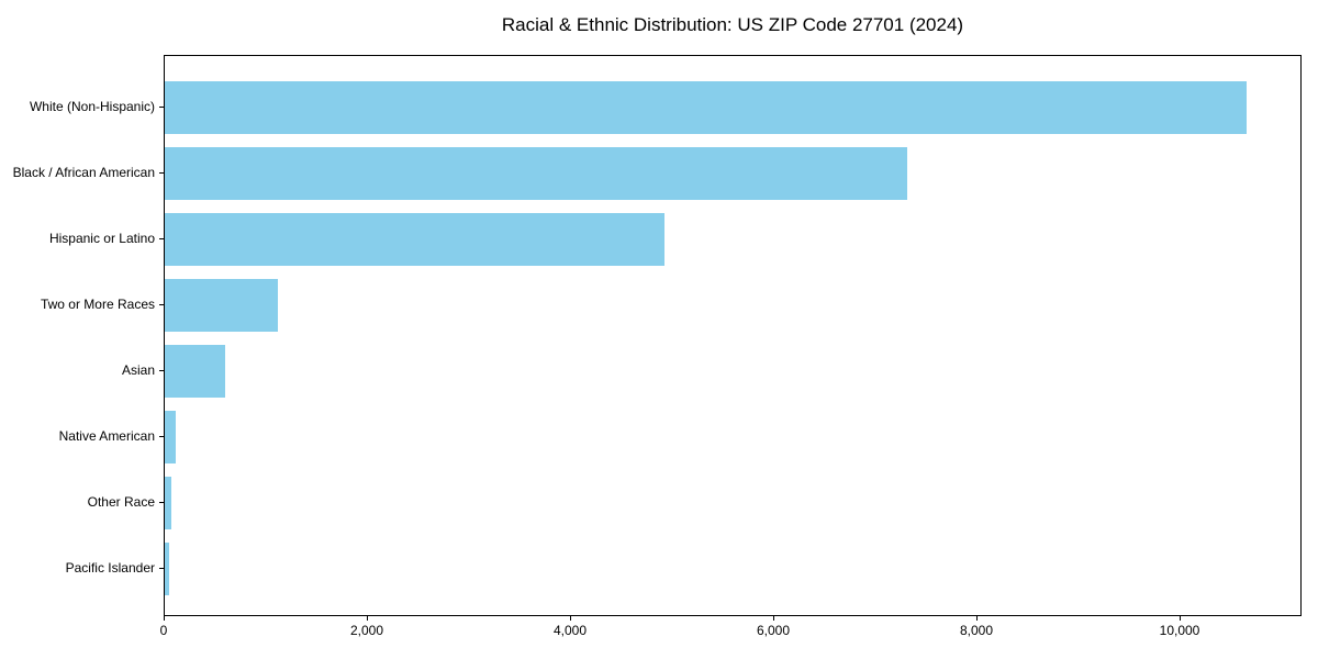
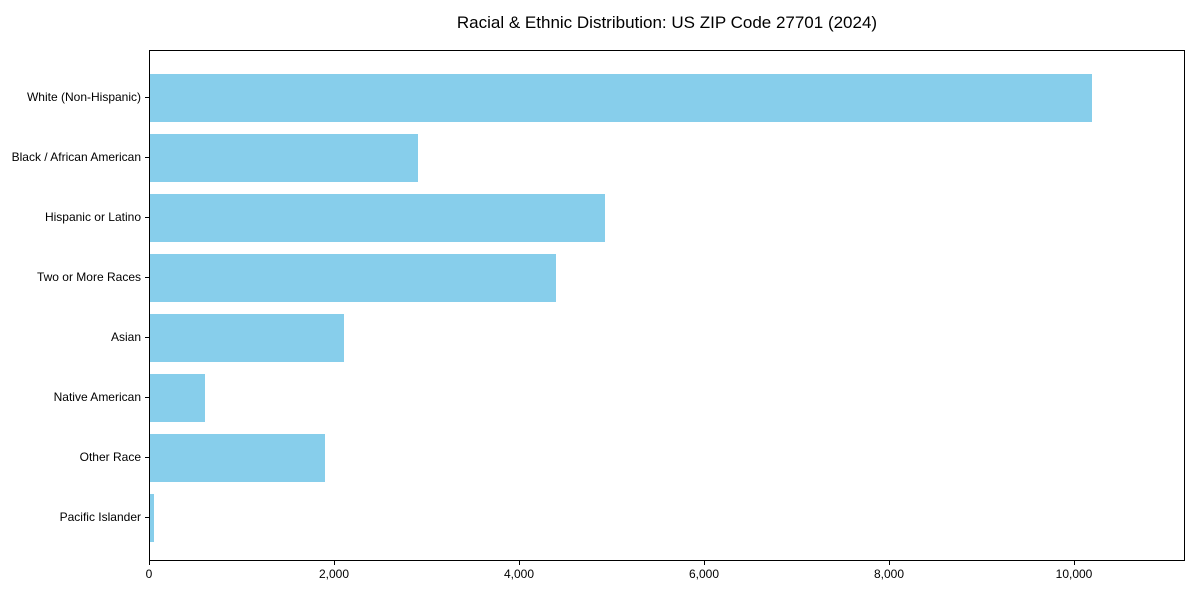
White (Non-Hispanic): 10700 -> 10200
Black / African American: 7300 -> 2900
Two or More Races: 1100 -> 4400
Asian: 600 -> 2100
Native American: 100 -> 600
Other Race: 100 -> 1900
